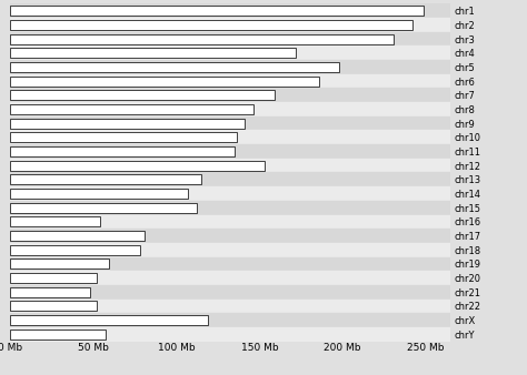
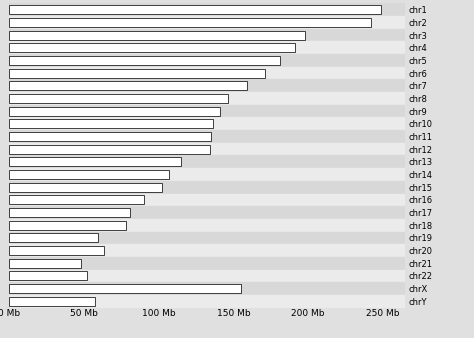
chr3: 231 Mb -> 198 Mb
chr4: 172 Mb -> 191 Mb
chr5: 198 Mb -> 181 Mb
chr6: 186 Mb -> 171 Mb
chr12: 153 Mb -> 134 Mb
chr15: 112 Mb -> 102 Mb
chr16: 54 Mb -> 90 Mb
chr20: 52 Mb -> 63 Mb
chrX: 119 Mb -> 155 Mb
